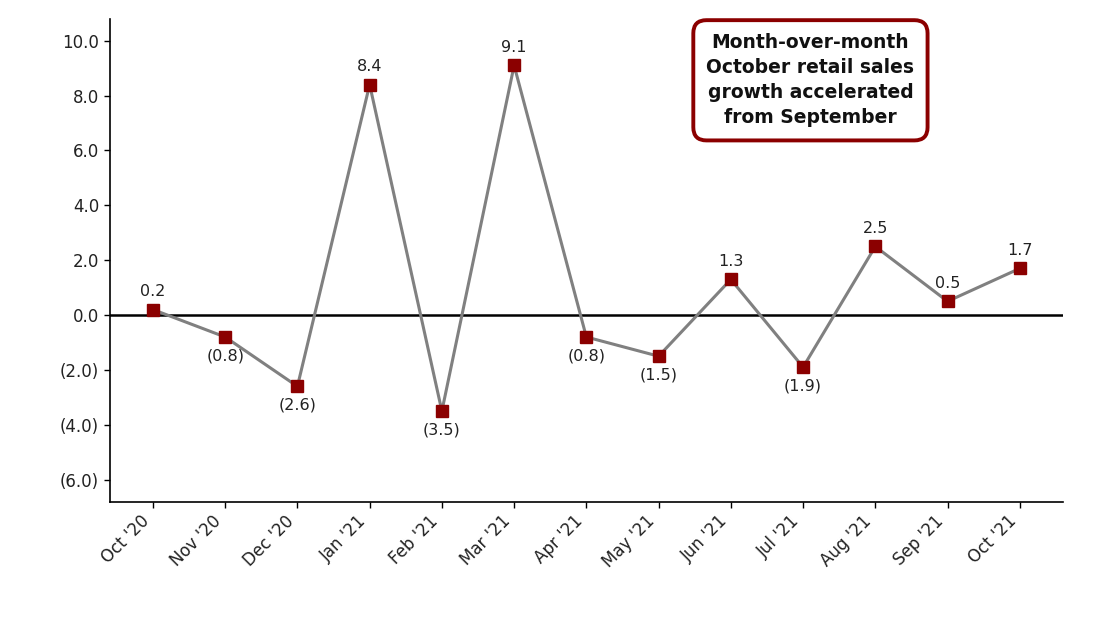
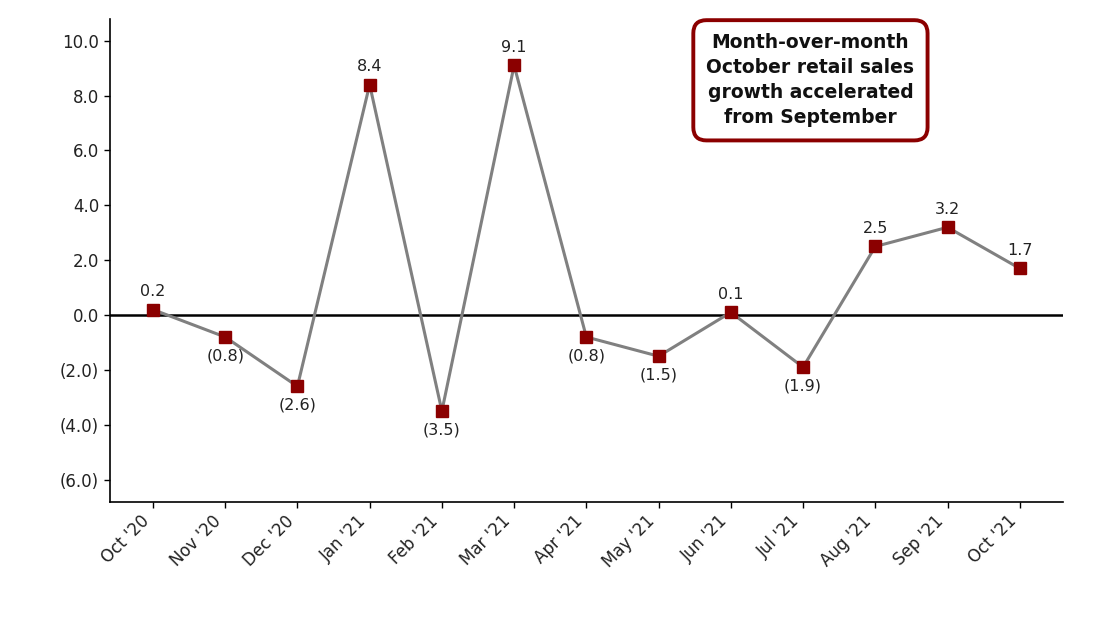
Jun '21: 1.3 -> 0.1
Sep '21: 0.5 -> 3.2
